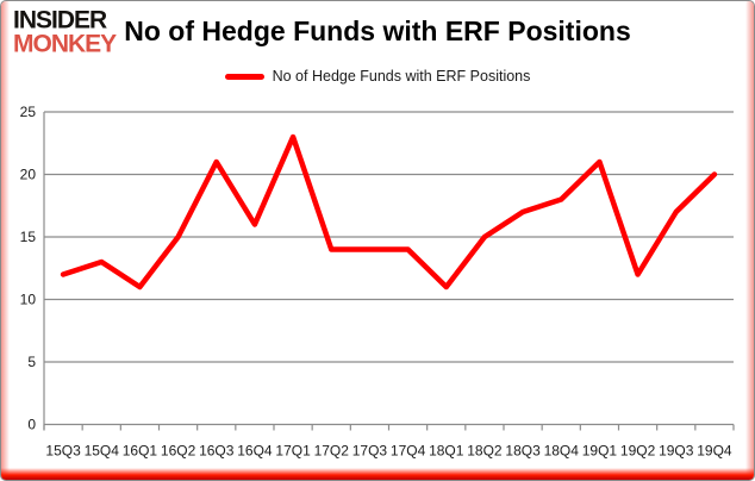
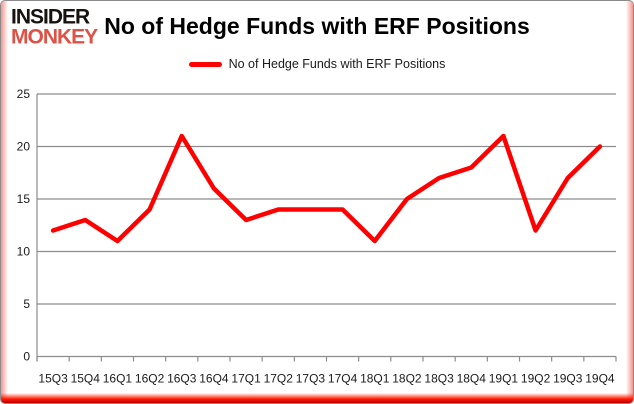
16Q2: 15 -> 14
17Q1: 23 -> 13
